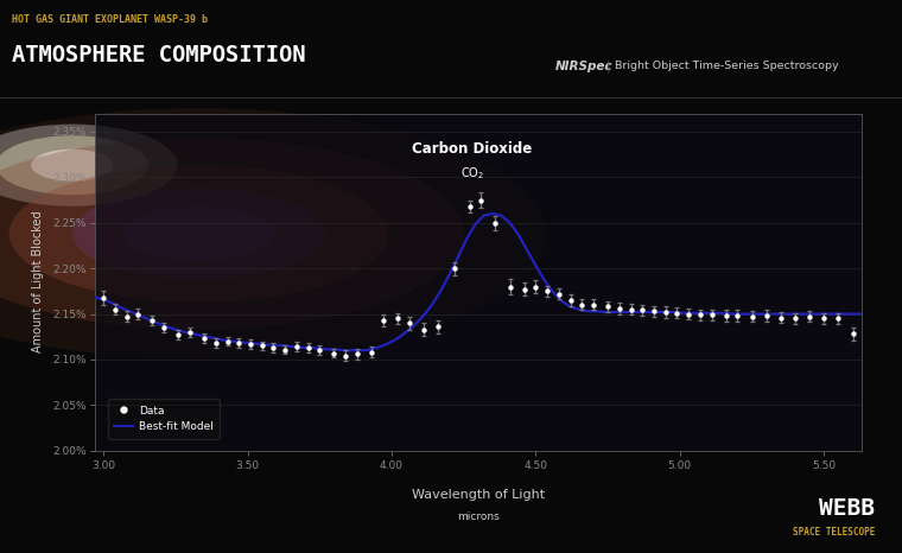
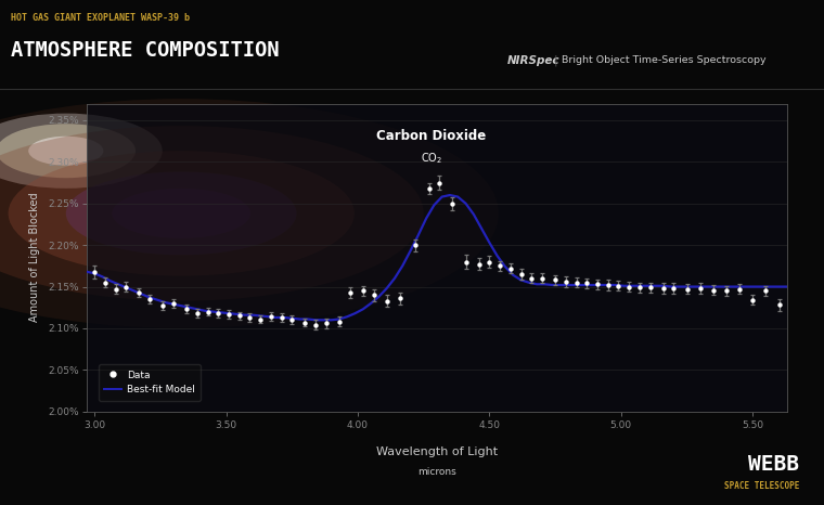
Data/5.50: 2.145% -> 2.134%
